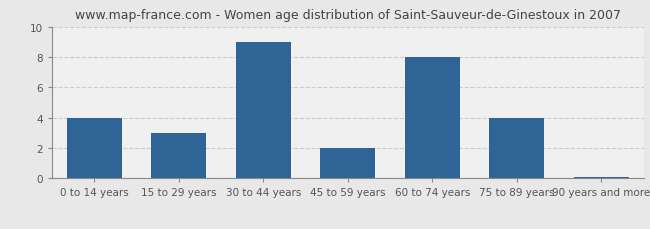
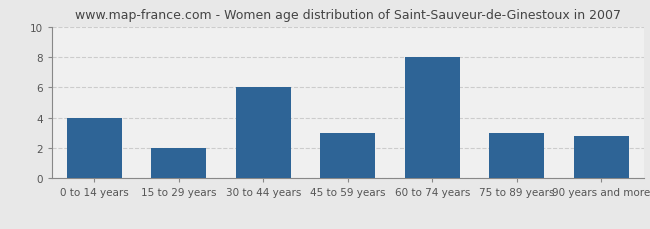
15 to 29 years: 3.0 -> 2.0
30 to 44 years: 9.0 -> 6.0
45 to 59 years: 2.0 -> 3.0
75 to 89 years: 4.0 -> 3.0
90 years and more: 0.1 -> 2.8
